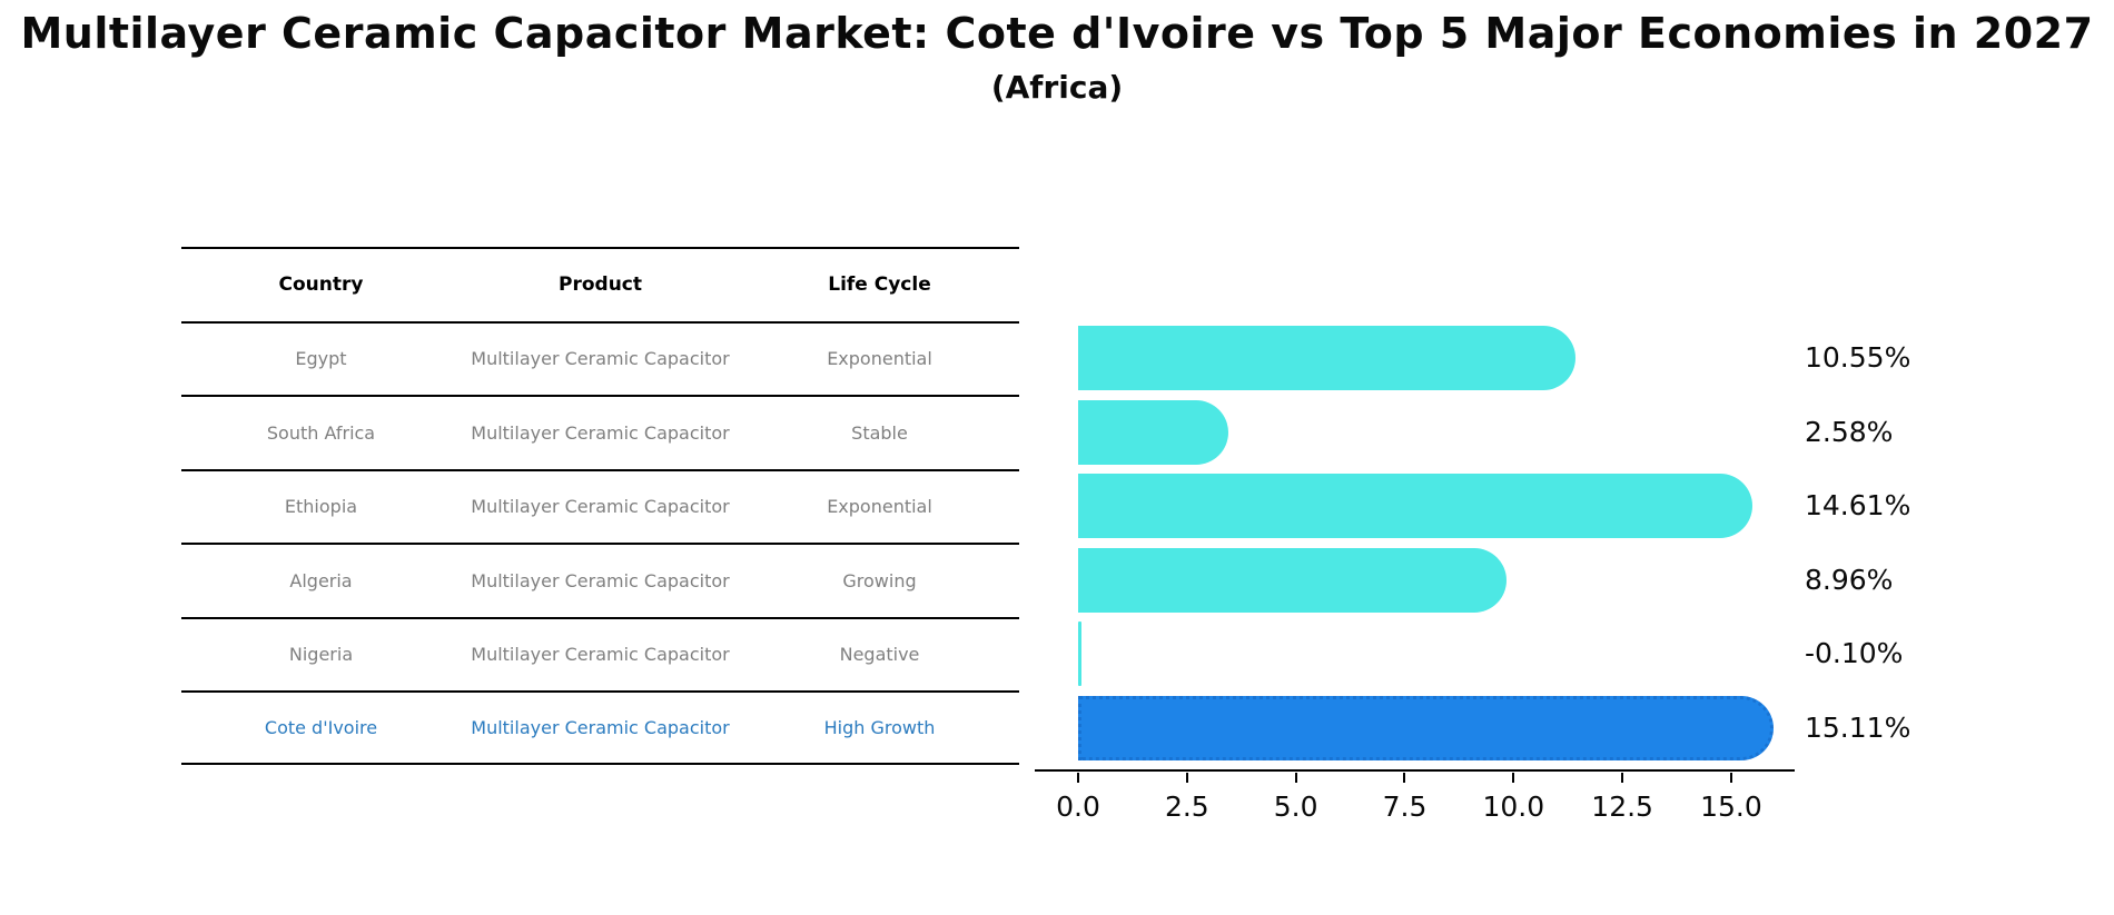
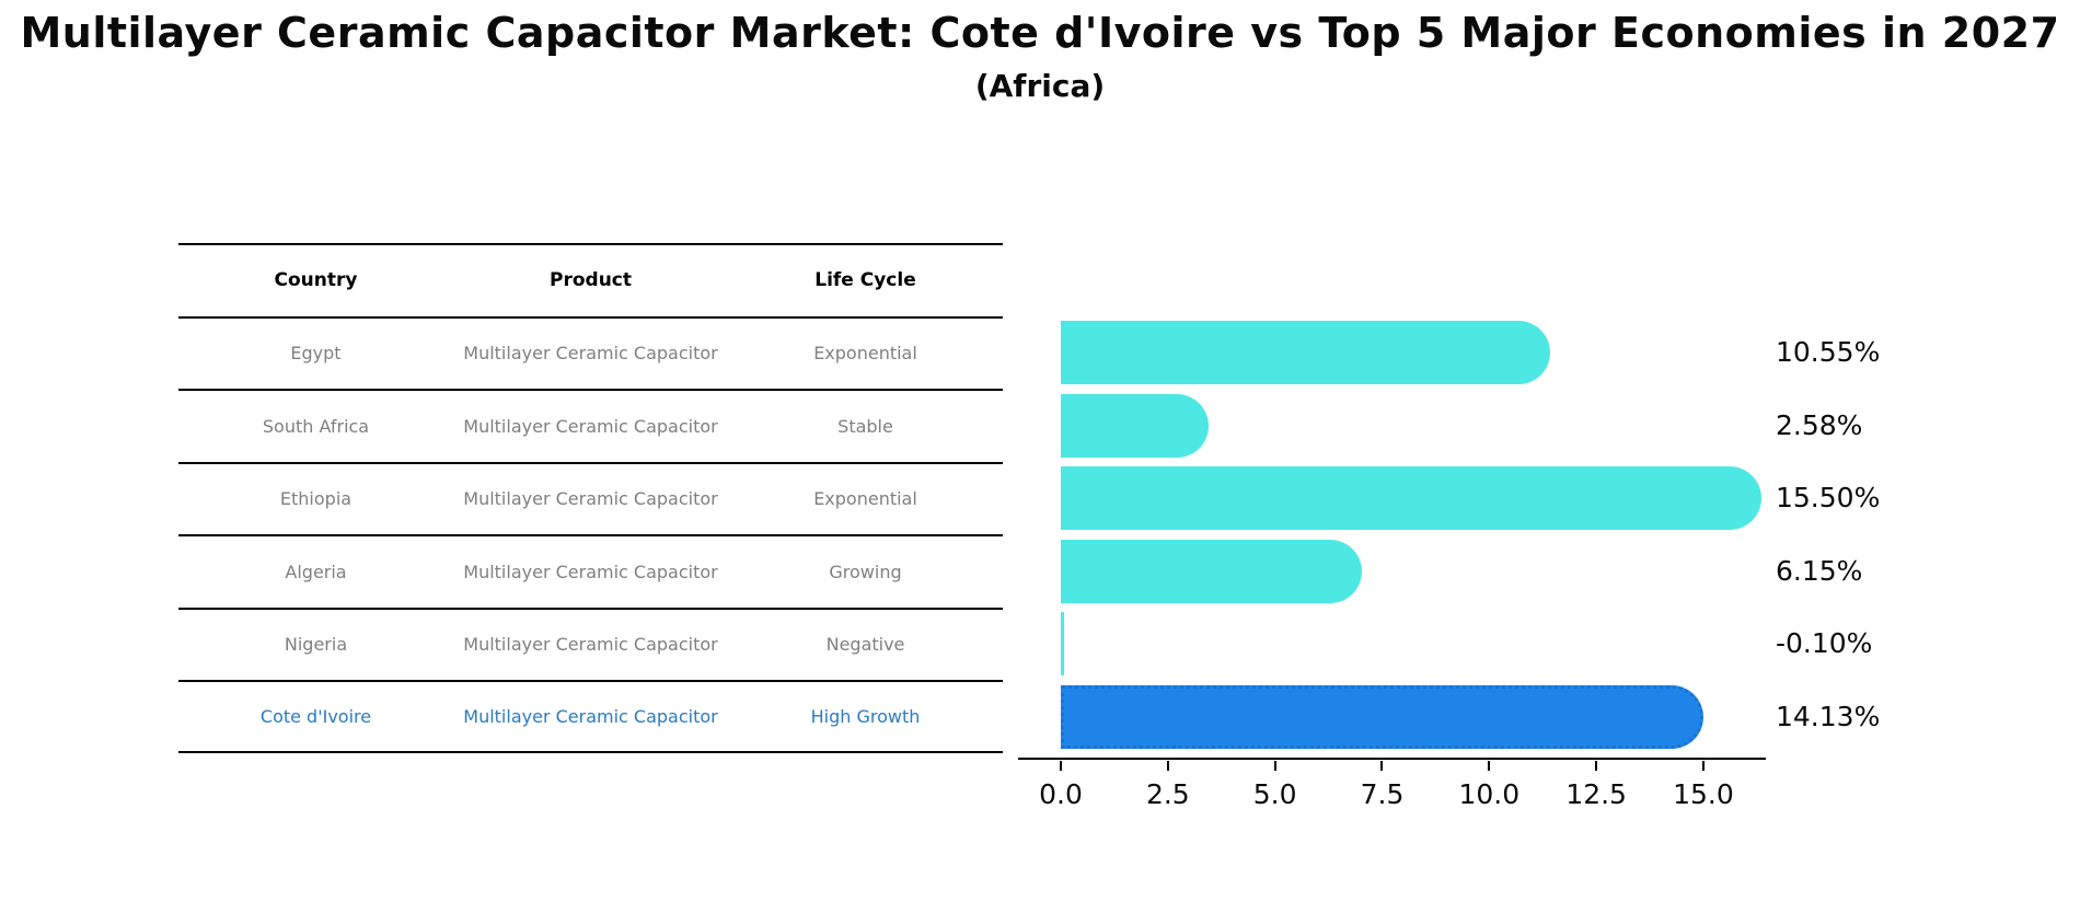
Ethiopia: 14.61% -> 15.50%
Algeria: 8.96% -> 6.15%
Cote d'Ivoire: 15.11% -> 14.13%
